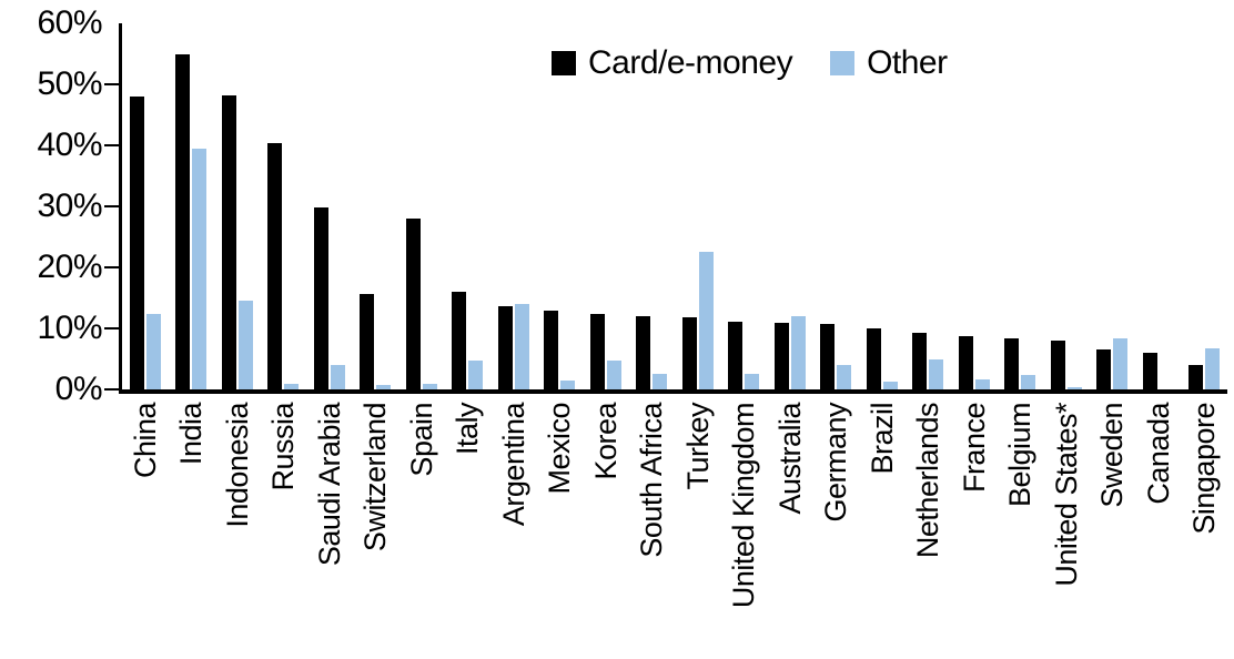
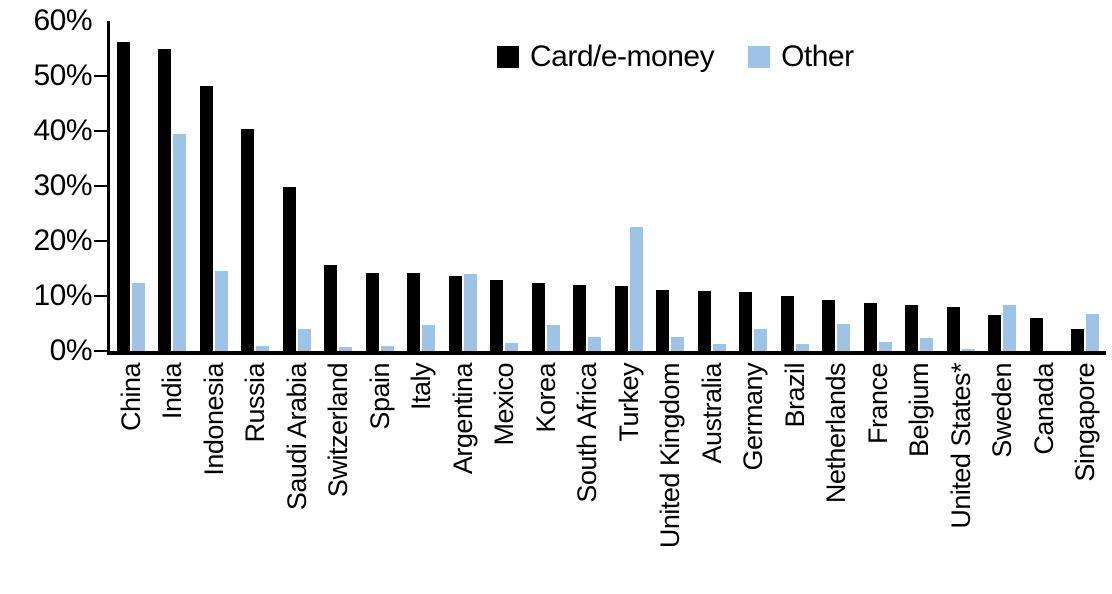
Card/e-money/China: 48% -> 56%
Card/e-money/Spain: 28% -> 14%
Card/e-money/Italy: 16% -> 14%
Other/Australia: 12% -> 1%
